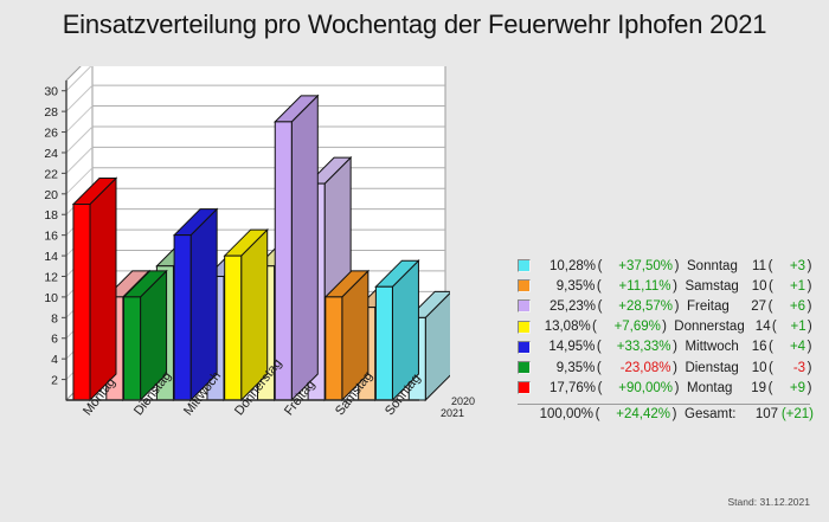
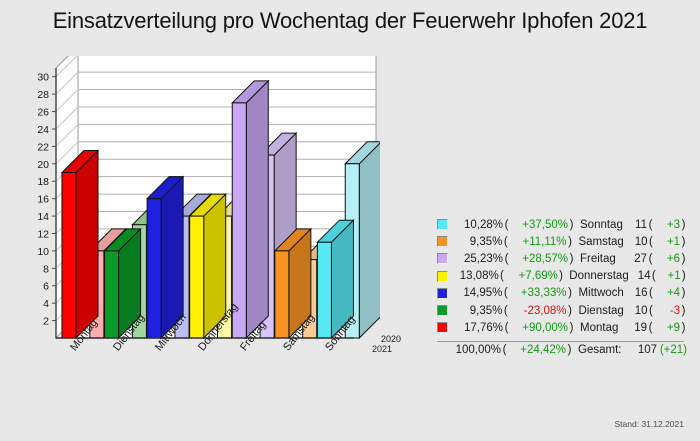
2020/Mittwoch: 12 -> 14
2020/Donnerstag: 13 -> 14
2020/Sonntag: 8 -> 20
